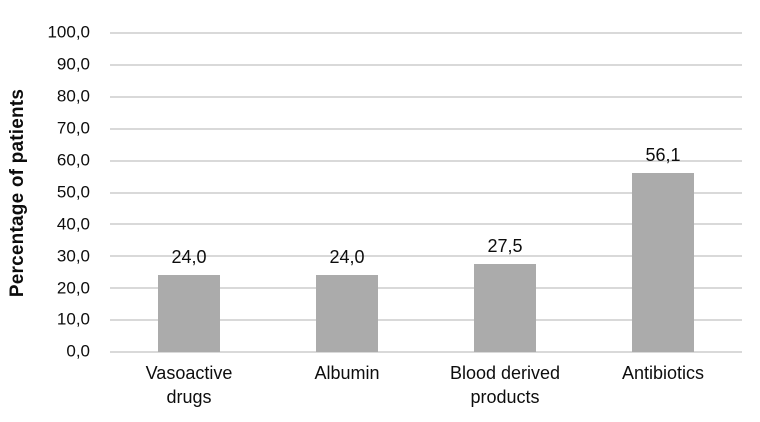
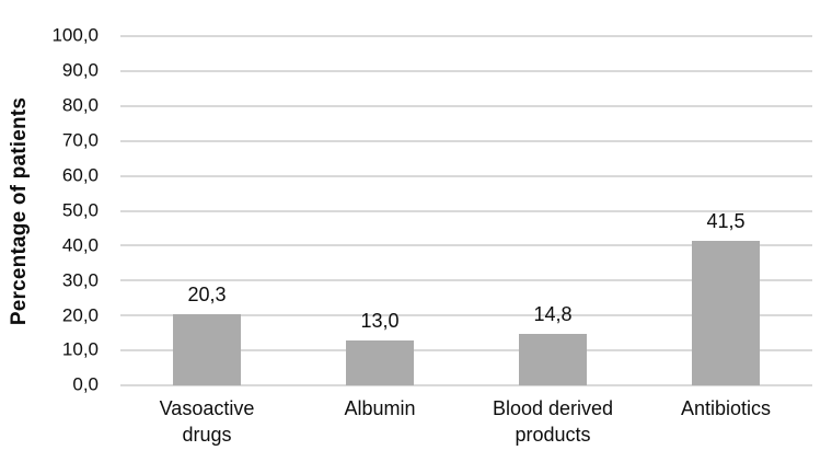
Vasoactive drugs: 24,0 -> 20,3
Albumin: 24,0 -> 13,0
Blood derived products: 27,5 -> 14,8
Antibiotics: 56,1 -> 41,5
